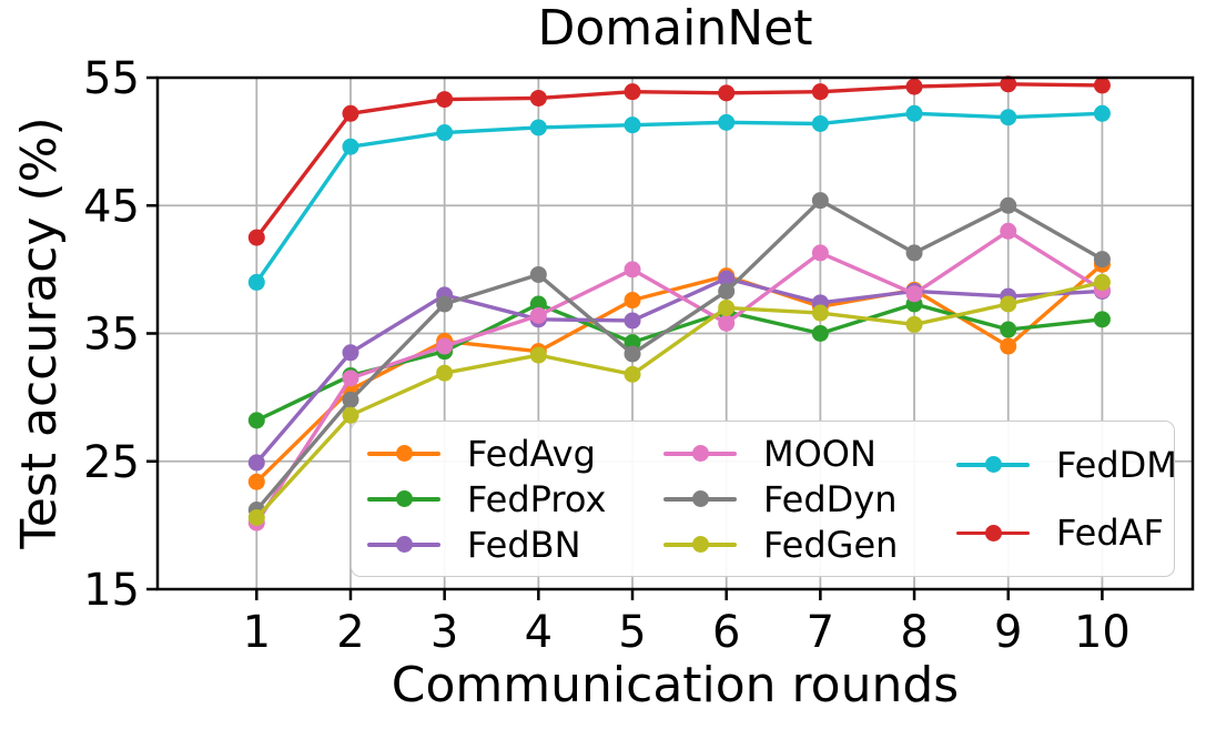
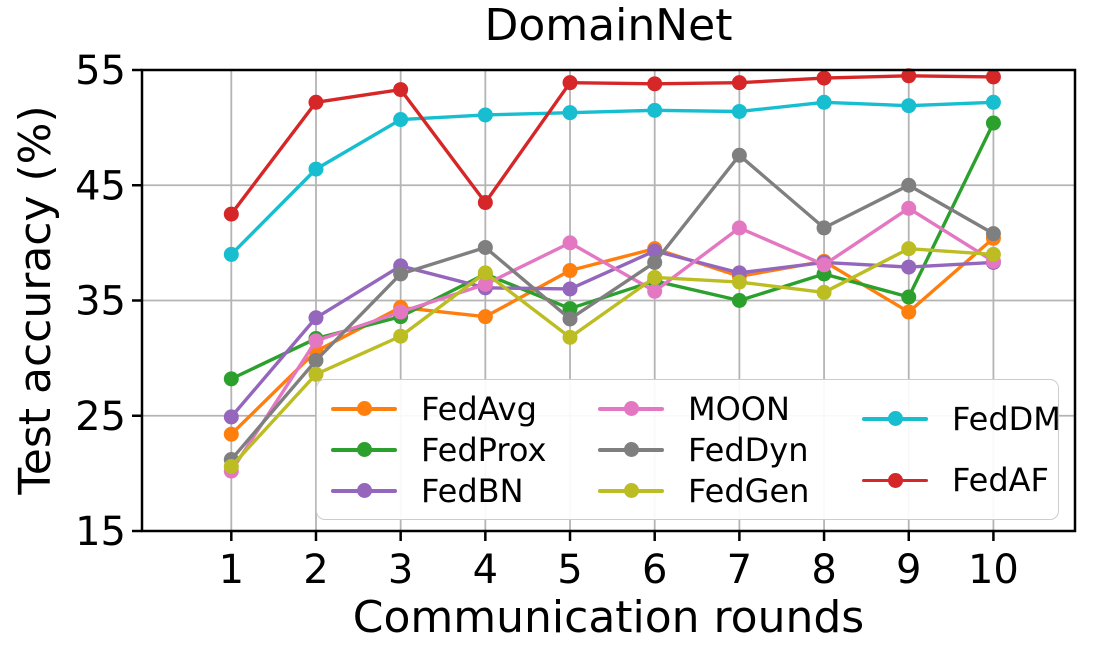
FedDM/2: 49.6 -> 46.4
FedGen/4: 33.3 -> 37.4
FedAF/4: 53.4 -> 43.5
FedDyn/7: 45.4 -> 47.6
FedGen/9: 37.3 -> 39.5
FedProx/10: 36.1 -> 50.4
